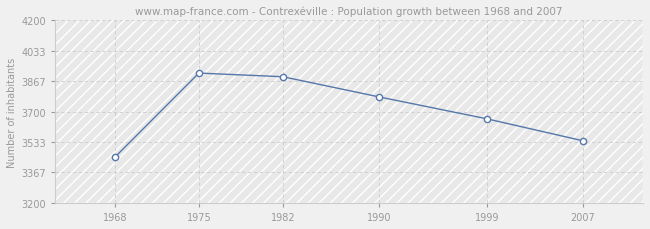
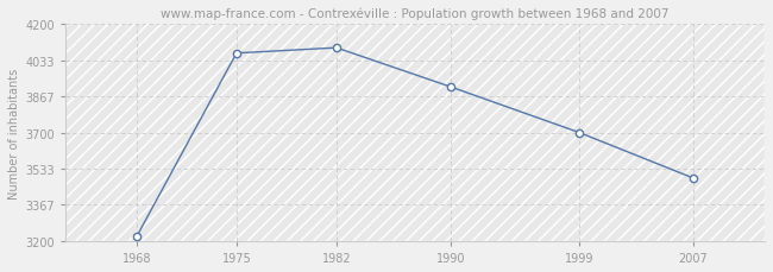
1968: 3450 -> 3220
1975: 3910 -> 4060
1982: 3890 -> 4090
1990: 3780 -> 3910
1999: 3660 -> 3700
2007: 3540 -> 3490
